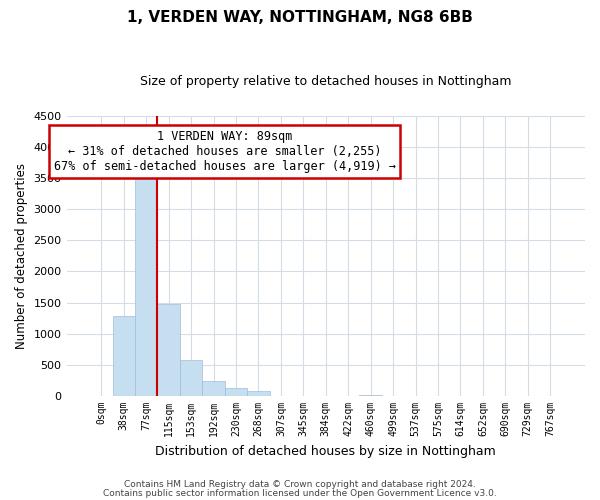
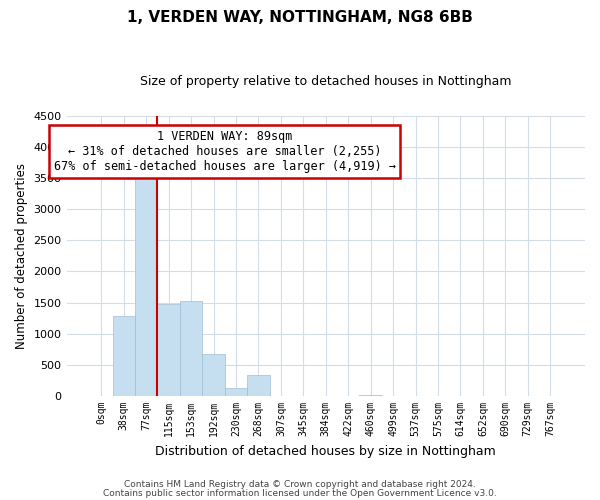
153sqm: 580 -> 1520
192sqm: 240 -> 680
268sqm: 80 -> 340
